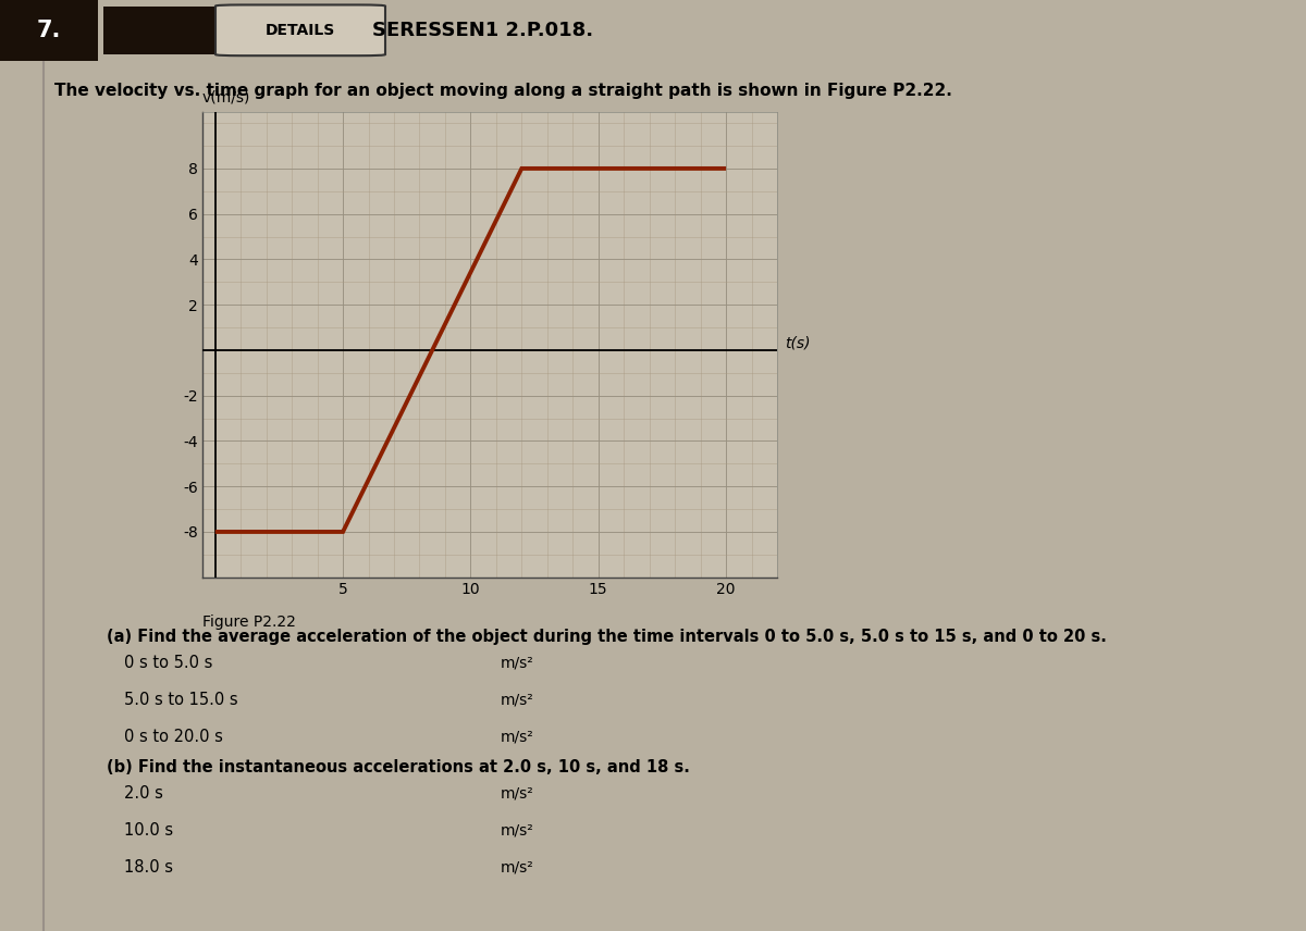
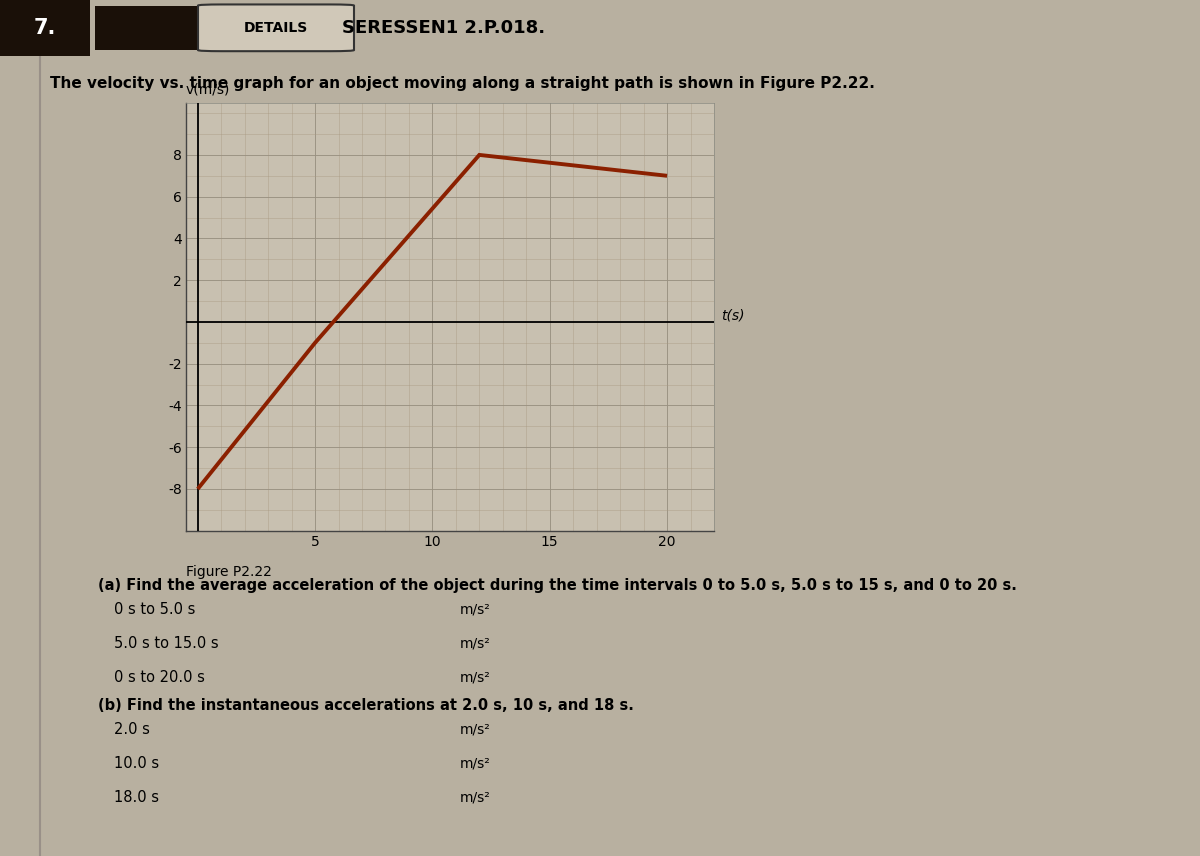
5: -8 -> -1
20: 8 -> 7
